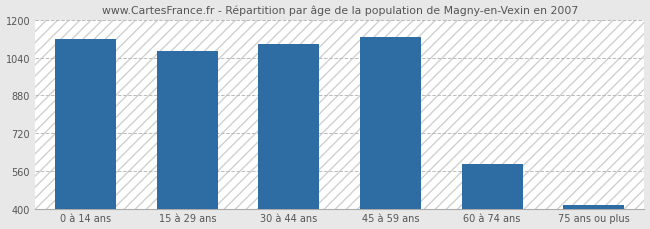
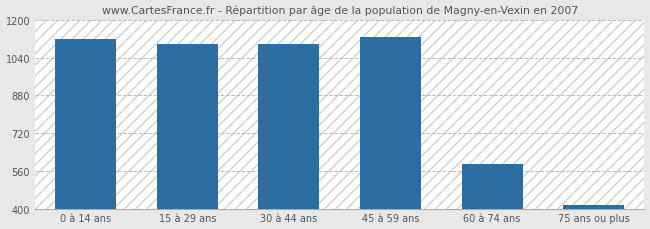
15 à 29 ans: 1070 -> 1100
